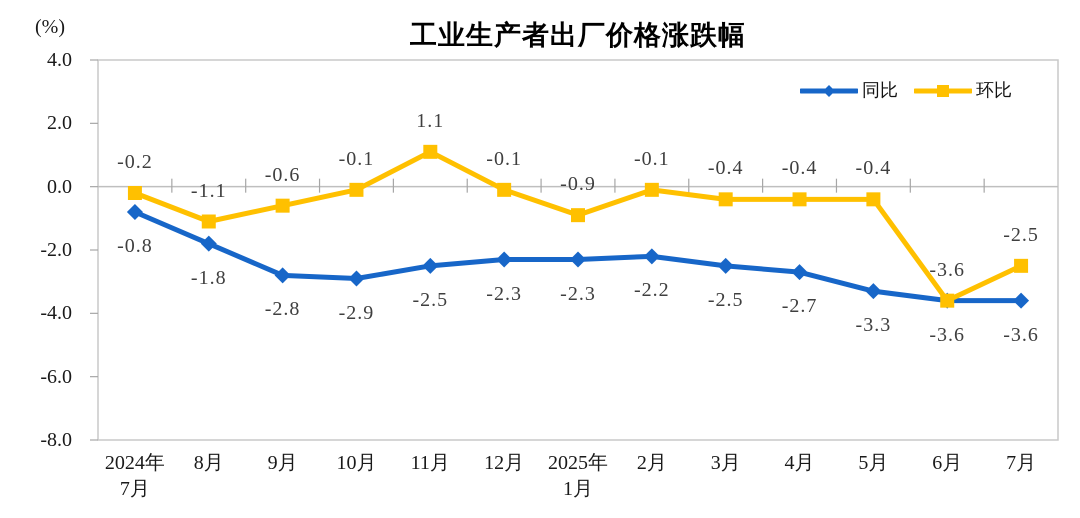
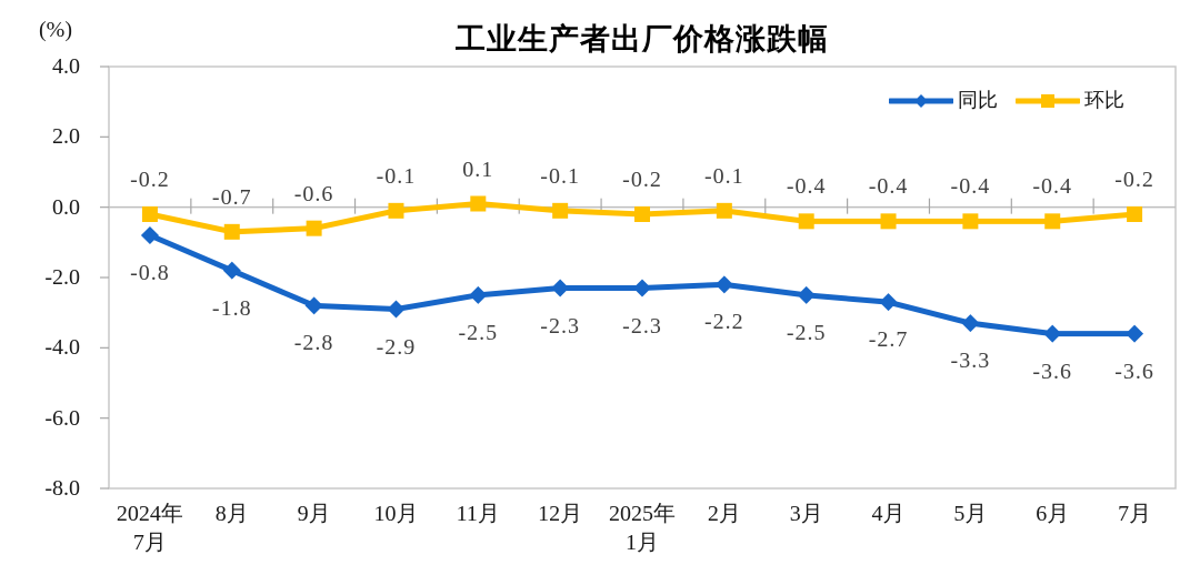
环比/8月: -1.1 -> -0.7
环比/11月: 1.1 -> 0.1
环比/2025年 1月: -0.9 -> -0.2
环比/6月: -3.6 -> -0.4
环比/7月: -2.5 -> -0.2
